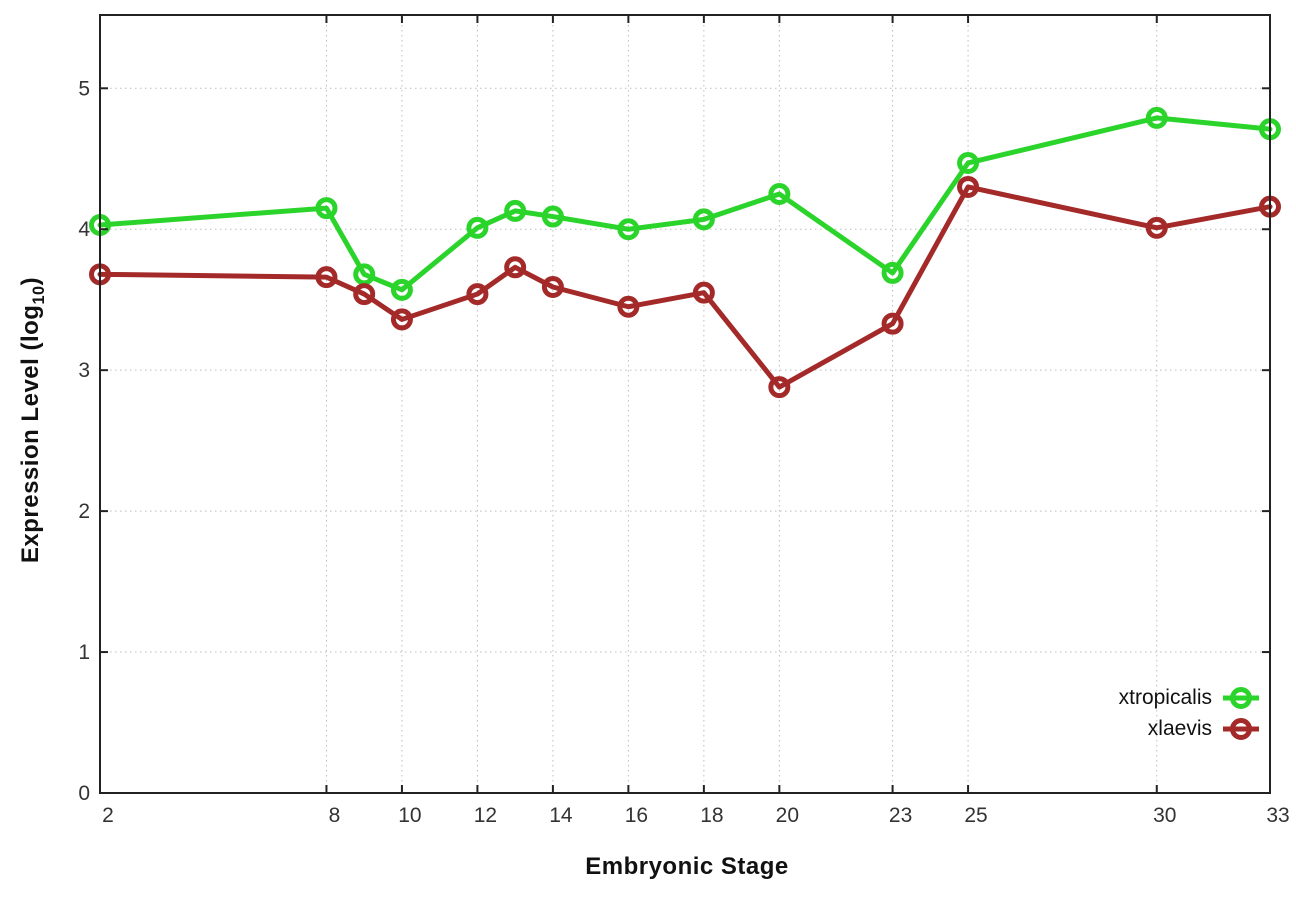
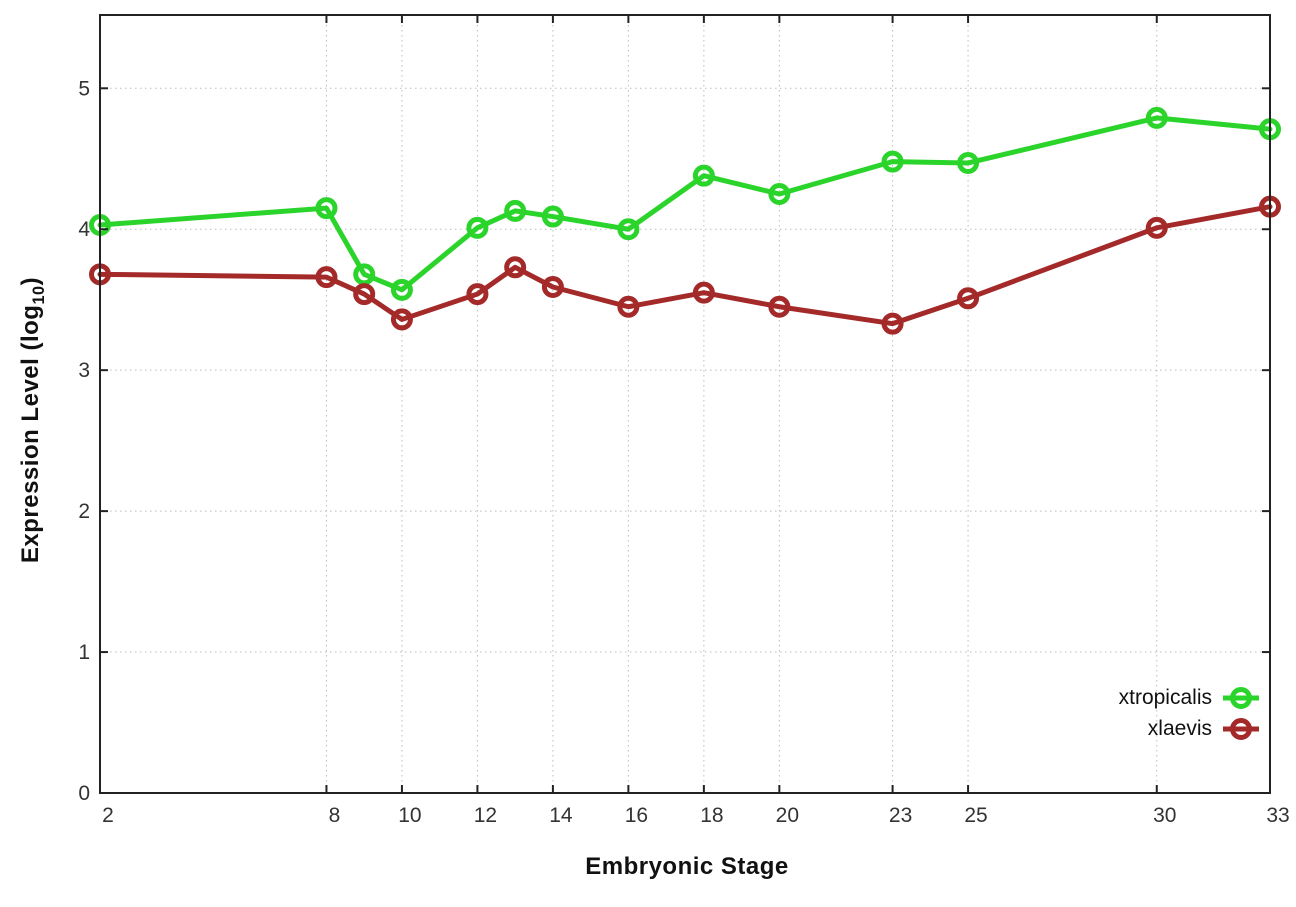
xtropicalis/18: 4.07 -> 4.38
xlaevis/20: 2.88 -> 3.45
xtropicalis/23: 3.69 -> 4.48
xlaevis/25: 4.30 -> 3.51
